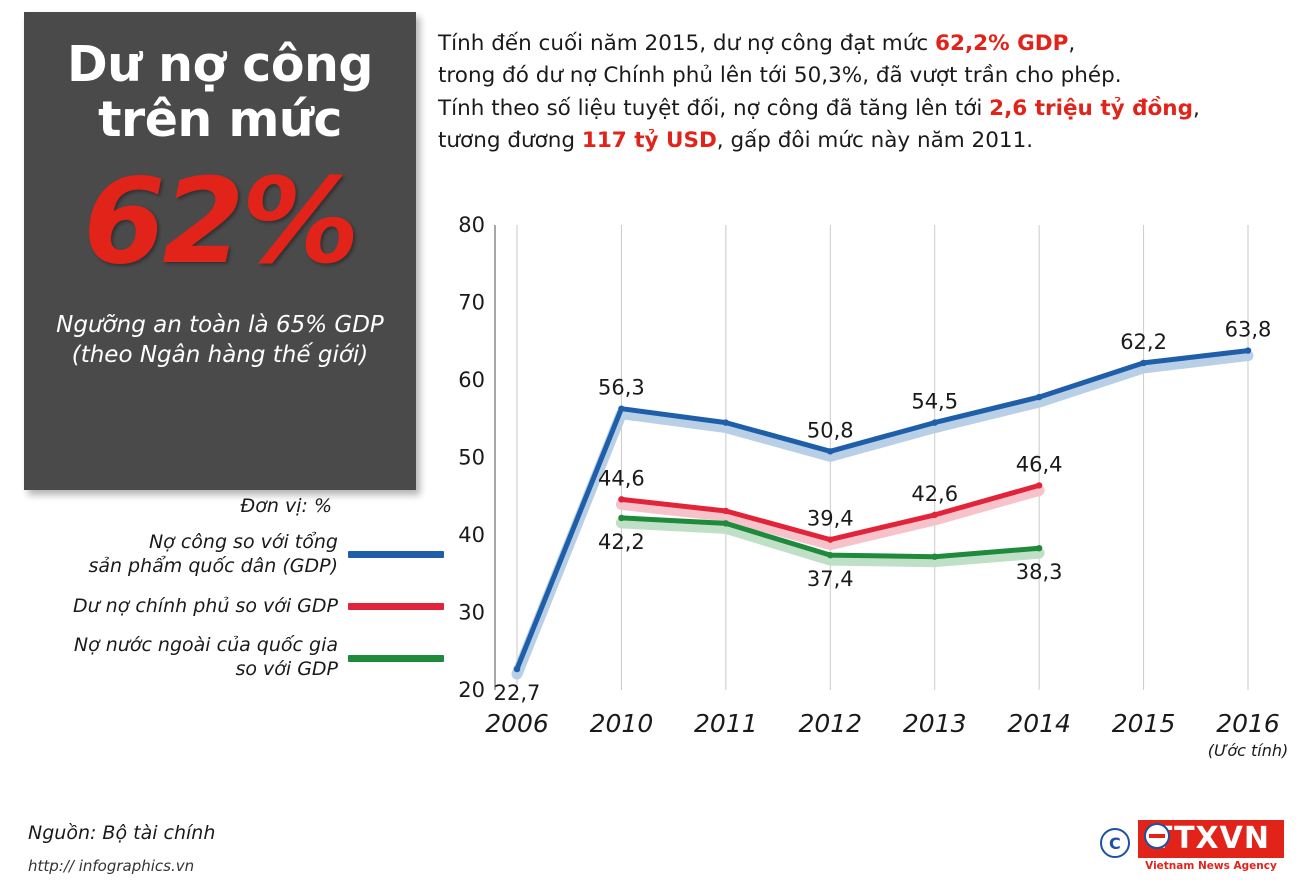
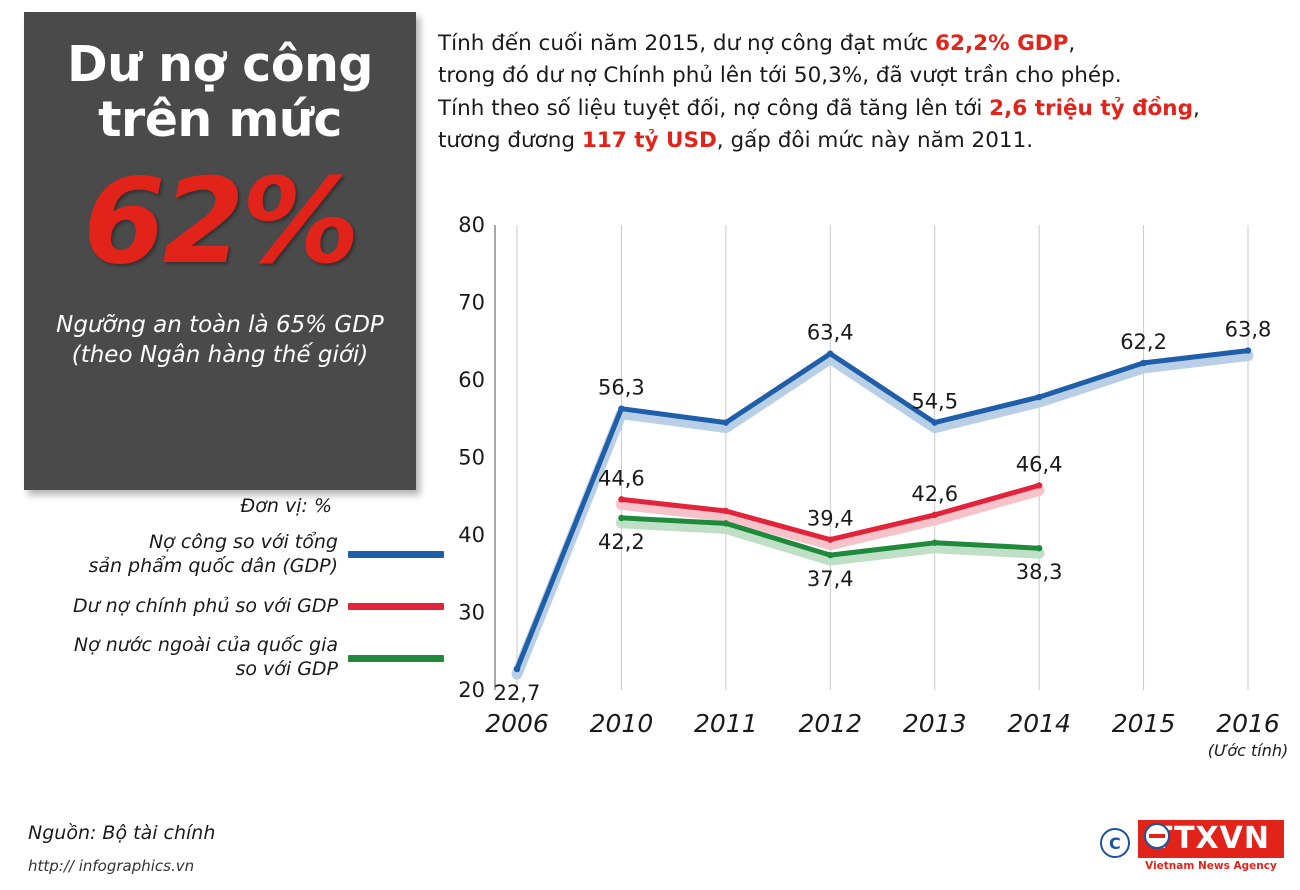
Nợ công so với tổng sản phẩm quốc dân (GDP)/2012: 50,8 -> 63,4
Nợ nước ngoài của quốc gia so với GDP/2013: 37 -> 39
